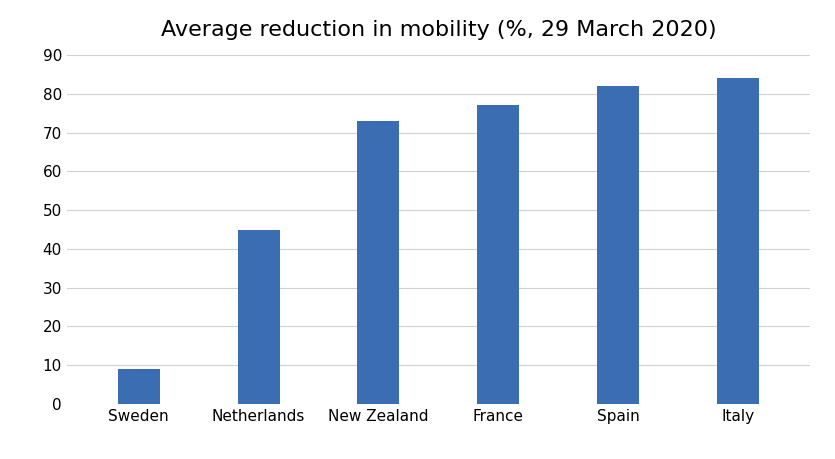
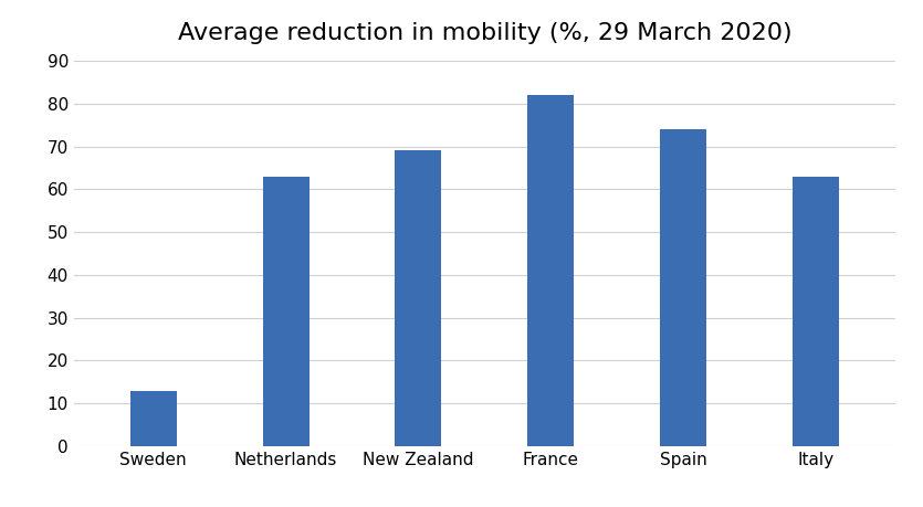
Sweden: 9 -> 13
Netherlands: 45 -> 63
New Zealand: 73 -> 69
France: 77 -> 82
Spain: 82 -> 74
Italy: 84 -> 63
